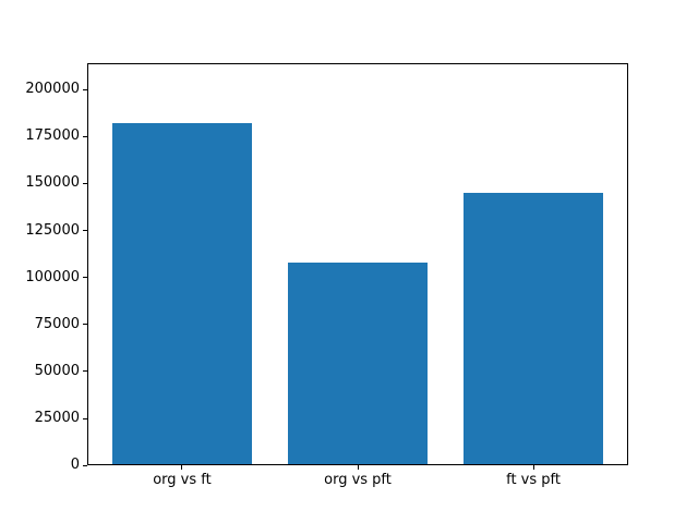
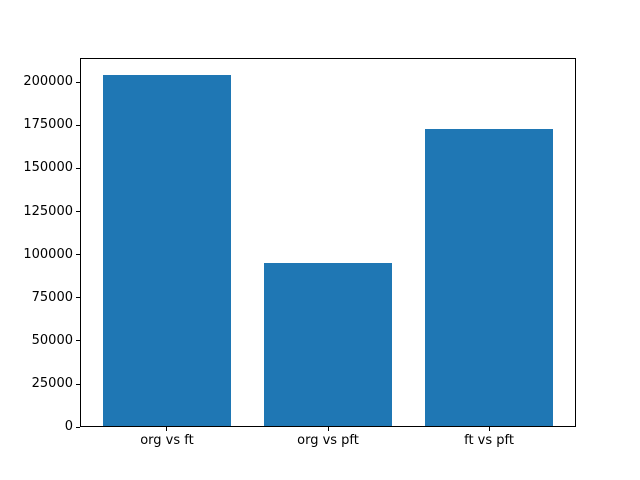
org vs ft: 182000 -> 204000
org vs pft: 108000 -> 95000
ft vs pft: 145000 -> 173000
